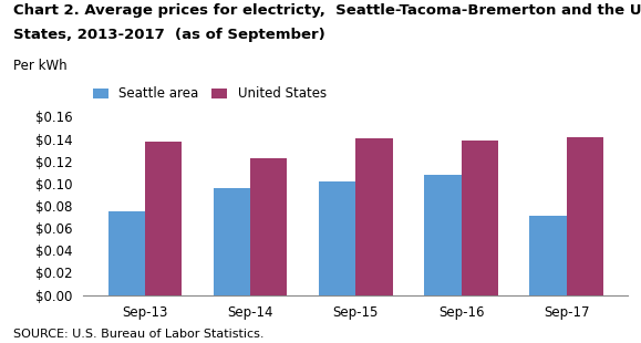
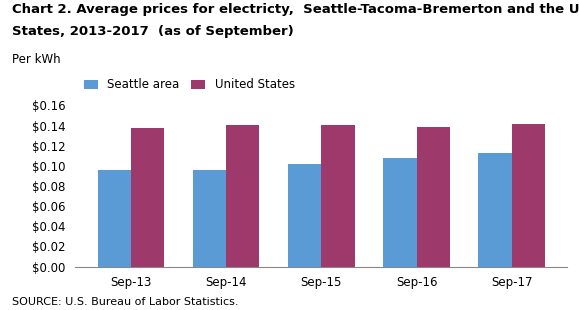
Seattle area/Sep-13: $0.075 -> $0.096
United States/Sep-14: $0.123 -> $0.141
Seattle area/Sep-17: $0.071 -> $0.113
